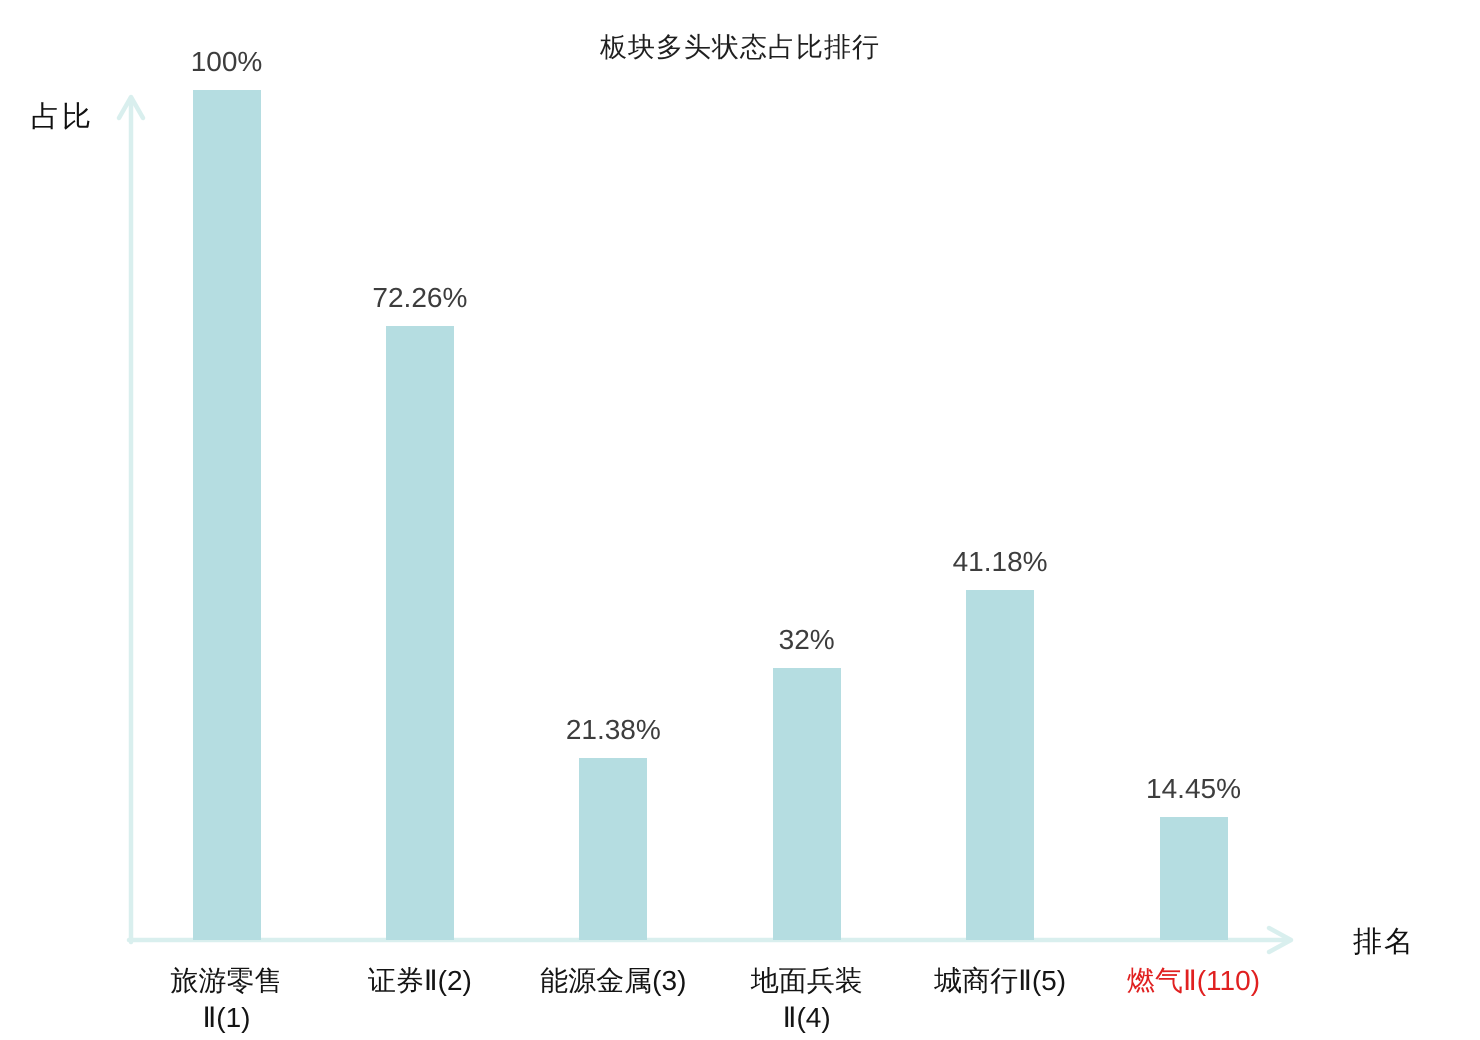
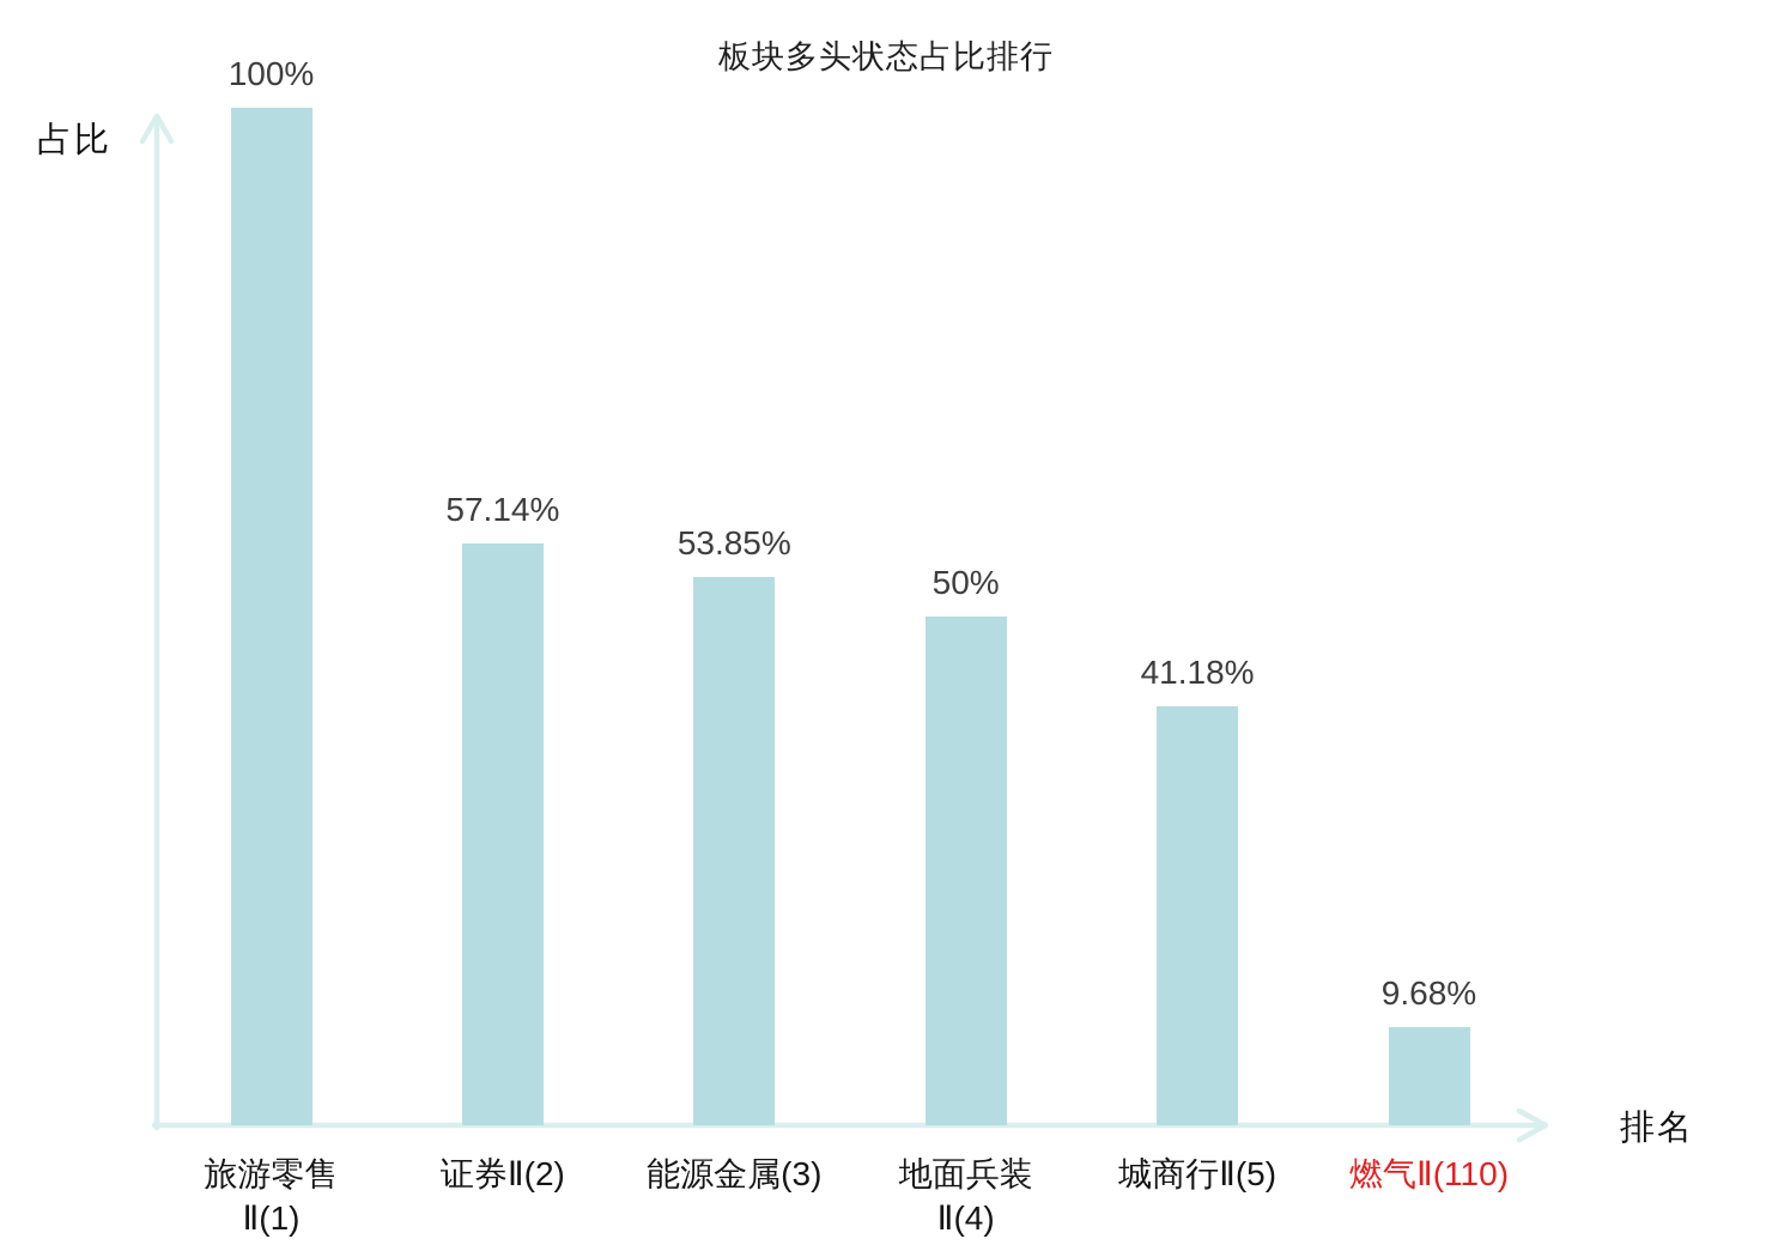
证券Ⅱ(2): 72.26% -> 57.14%
能源金属(3): 21.38% -> 53.85%
地面兵装 Ⅱ(4): 32% -> 50%
燃气Ⅱ(110): 14.45% -> 9.68%
